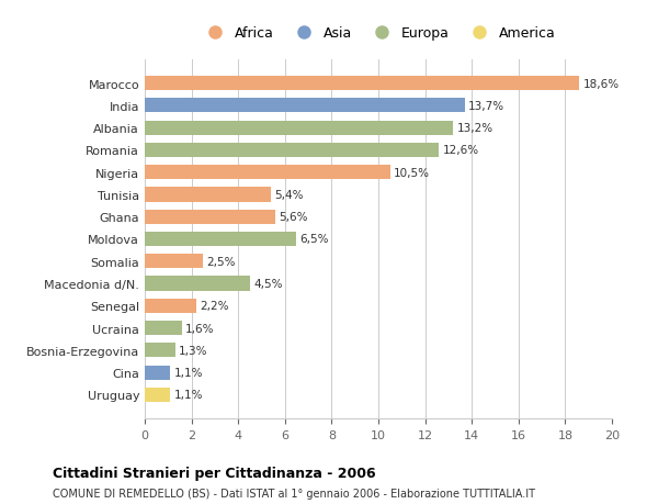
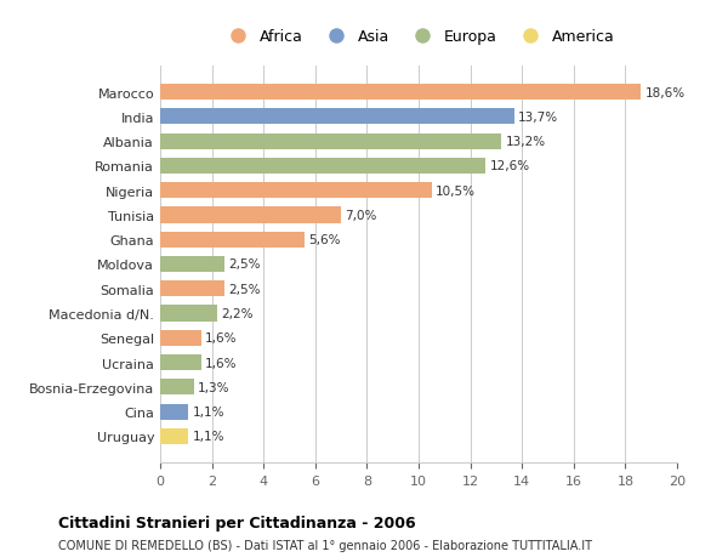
Tunisia: 5,4% -> 7,0%
Moldova: 6,5% -> 2,5%
Macedonia d/N.: 4,5% -> 2,2%
Senegal: 2,2% -> 1,6%
